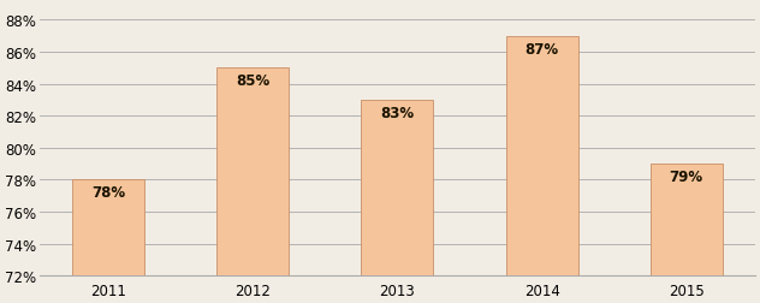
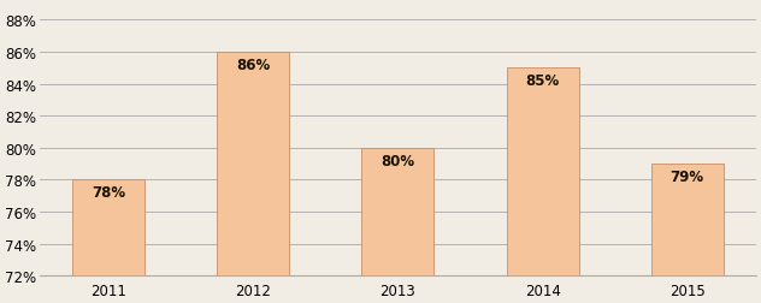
2012: 85% -> 86%
2013: 83% -> 80%
2014: 87% -> 85%
